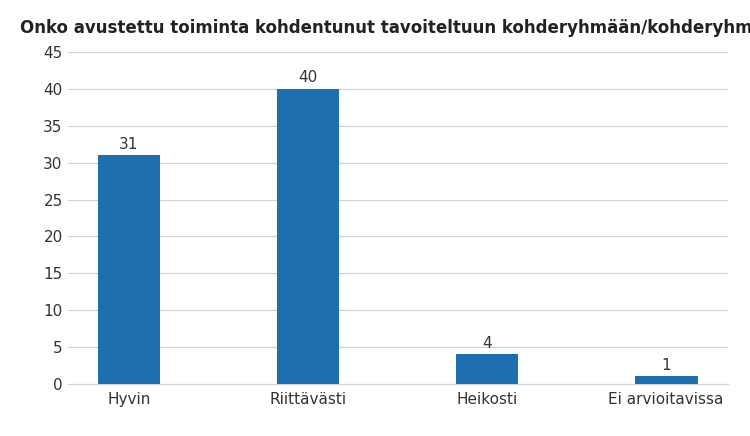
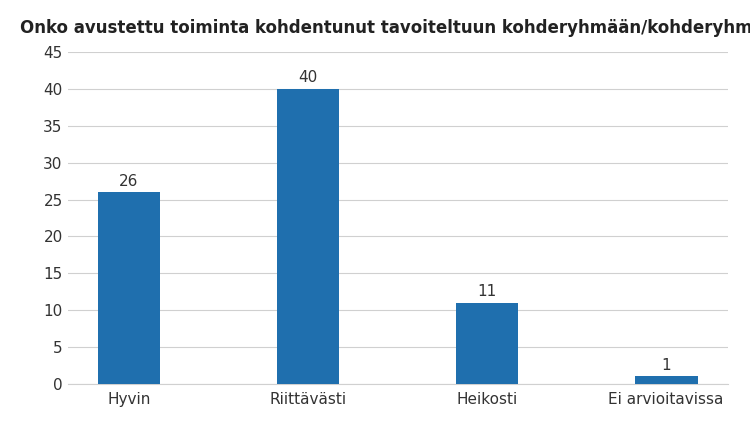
Hyvin: 31 -> 26
Heikosti: 4 -> 11
